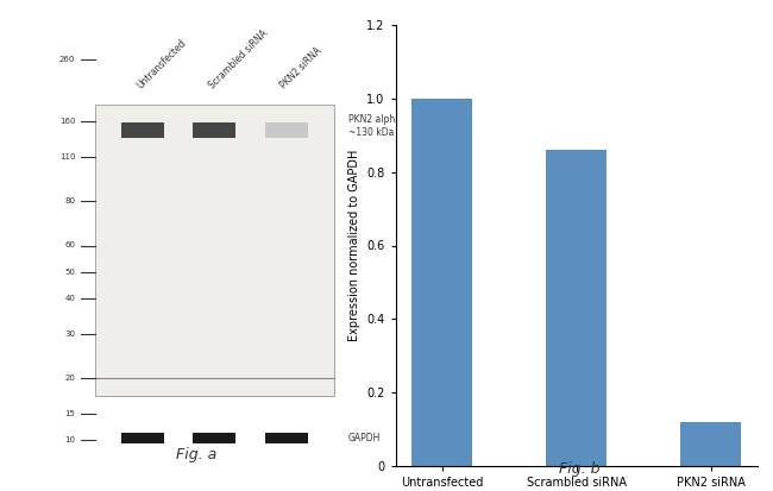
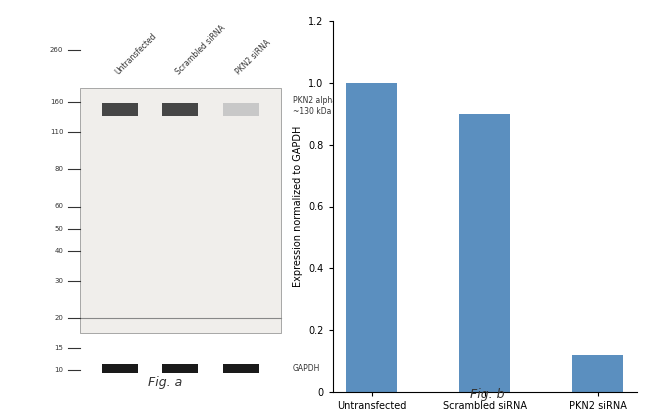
Scrambled siRNA: 0.86 -> 0.90
